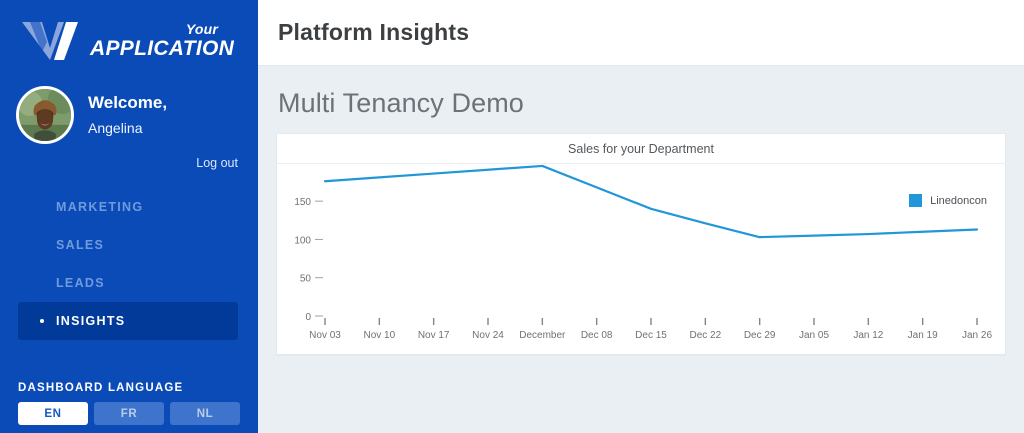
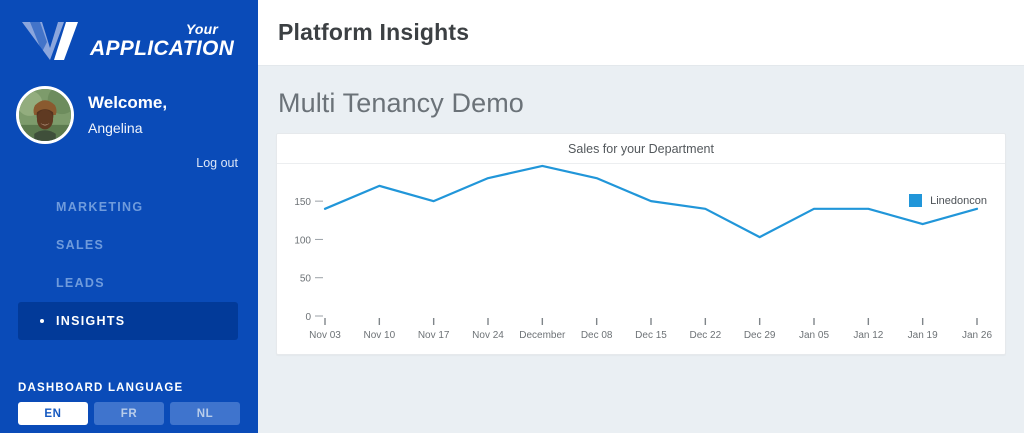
Nov 03: 180 -> 140
Nov 10: 180 -> 170
Nov 17: 190 -> 150
Nov 24: 190 -> 180
Dec 08: 170 -> 180
Dec 15: 140 -> 150
Dec 22: 120 -> 140
Jan 05: 100 -> 140
Jan 12: 110 -> 140
Jan 19: 110 -> 120
Jan 26: 110 -> 140
